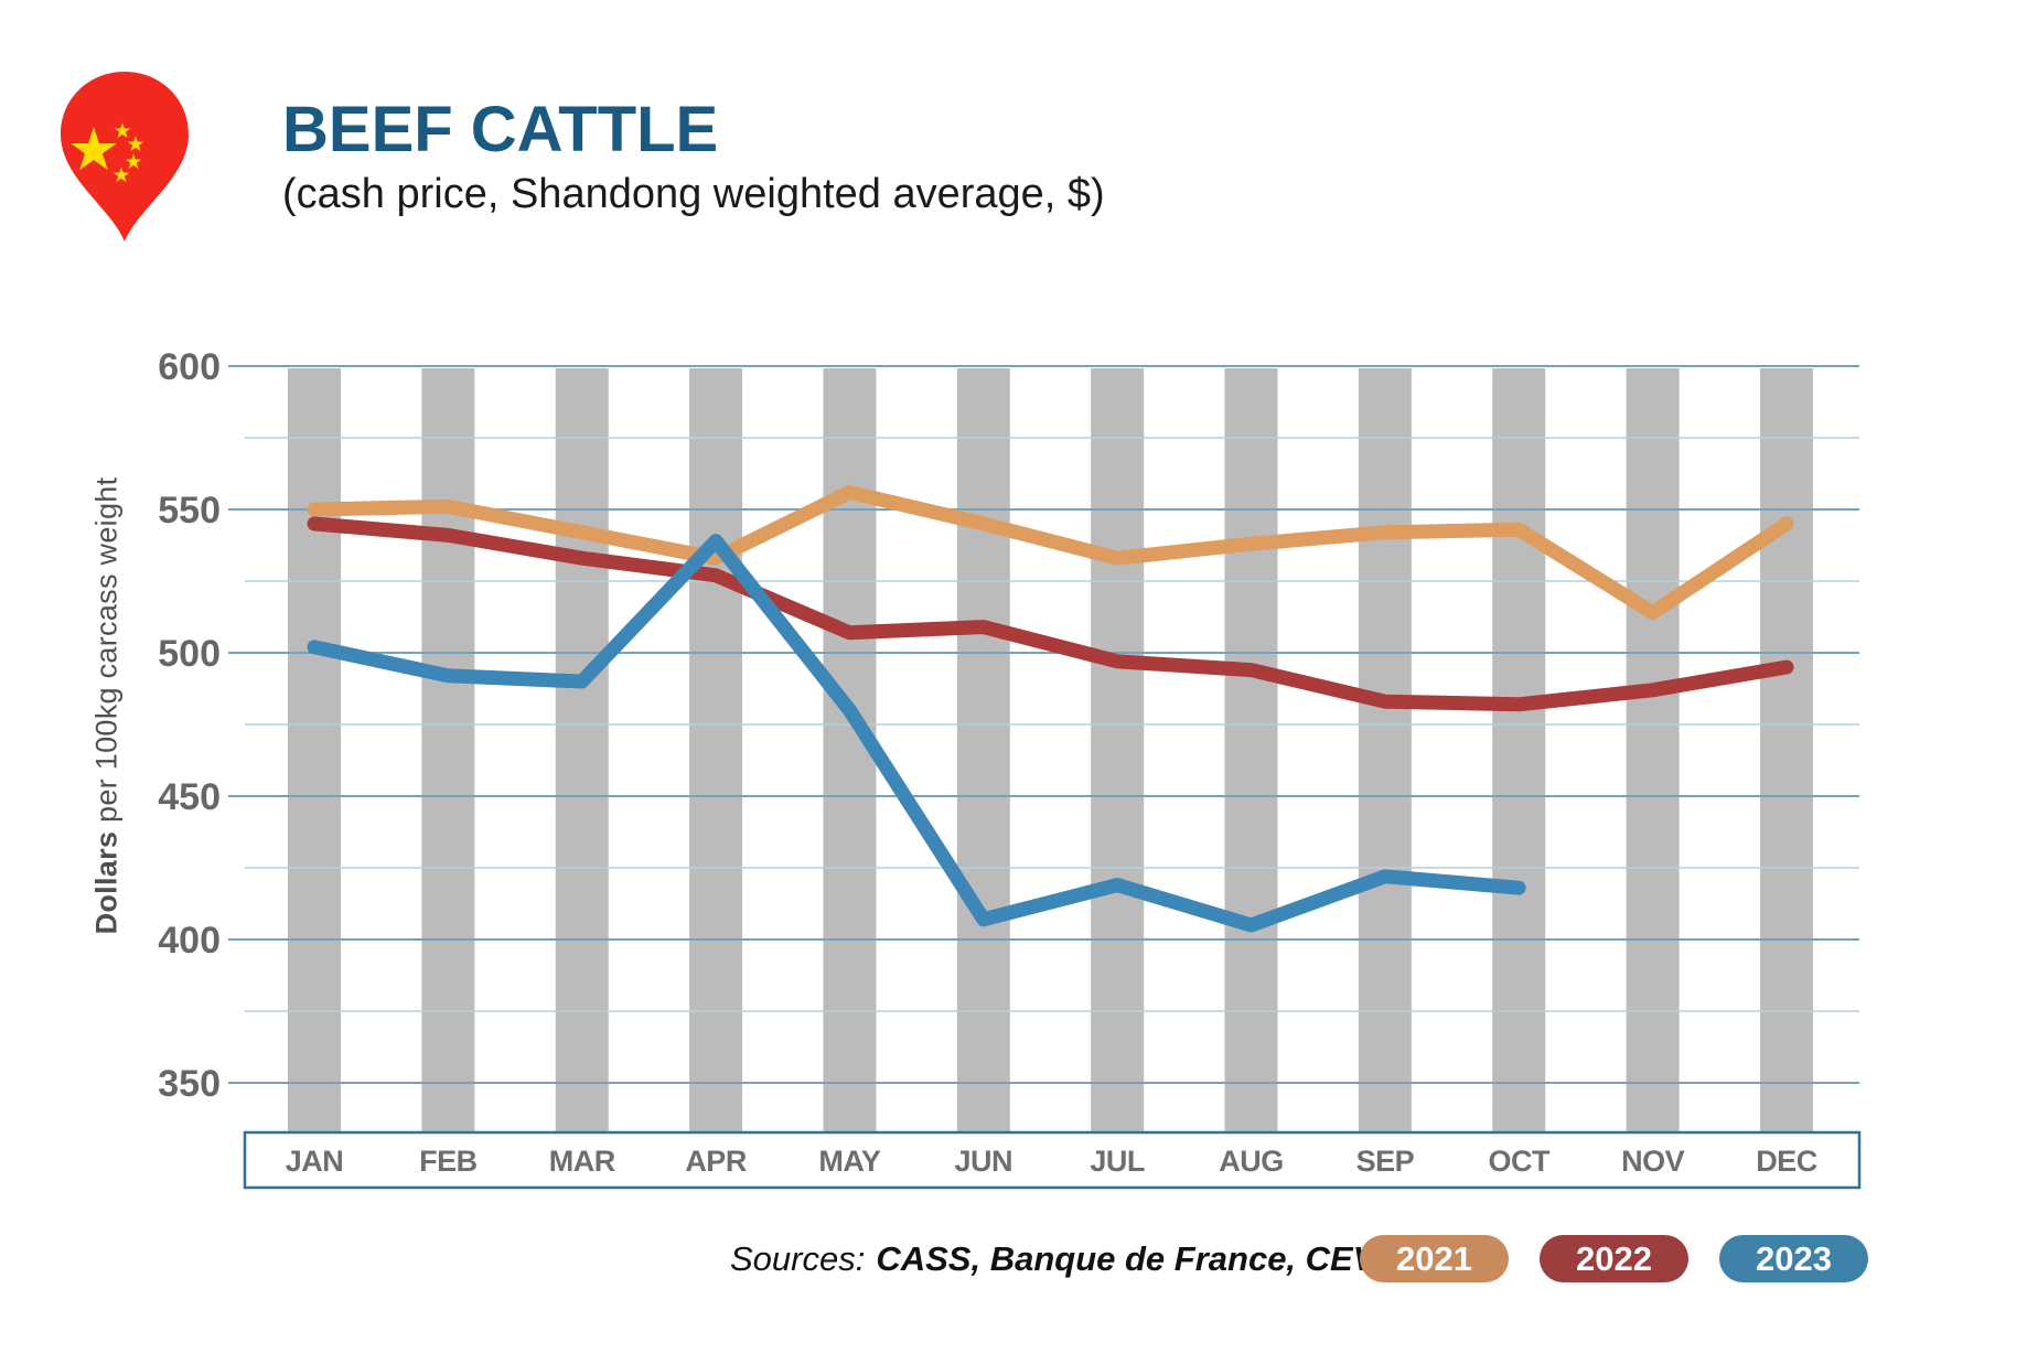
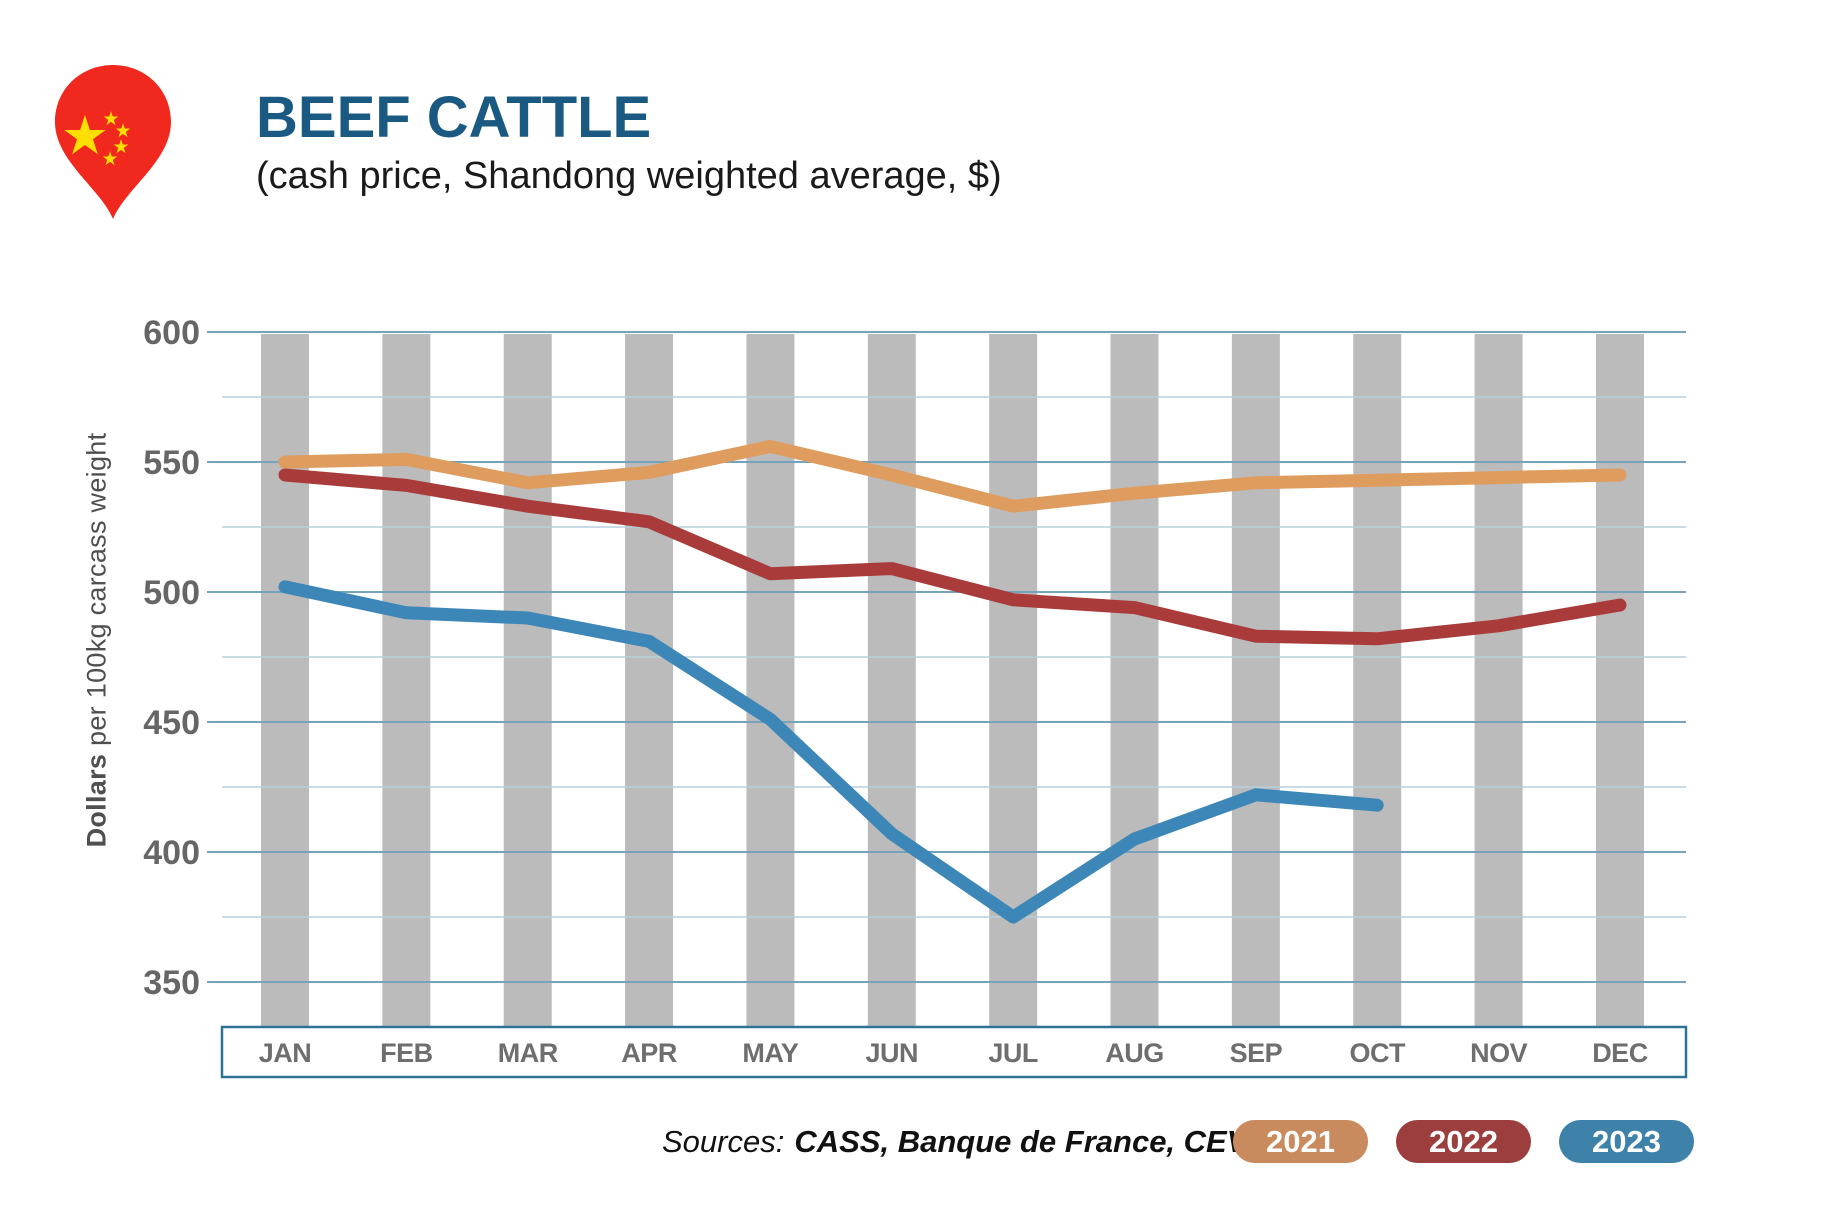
2021/APR: 533 -> 546
2023/APR: 539 -> 481
2023/MAY: 480 -> 451
2023/JUL: 419 -> 375
2021/NOV: 514 -> 544
